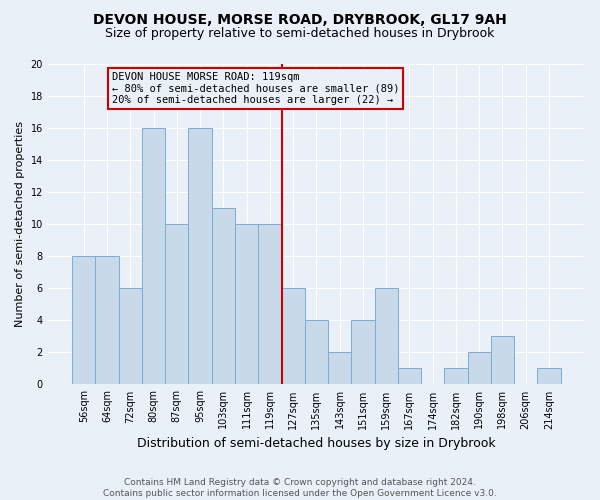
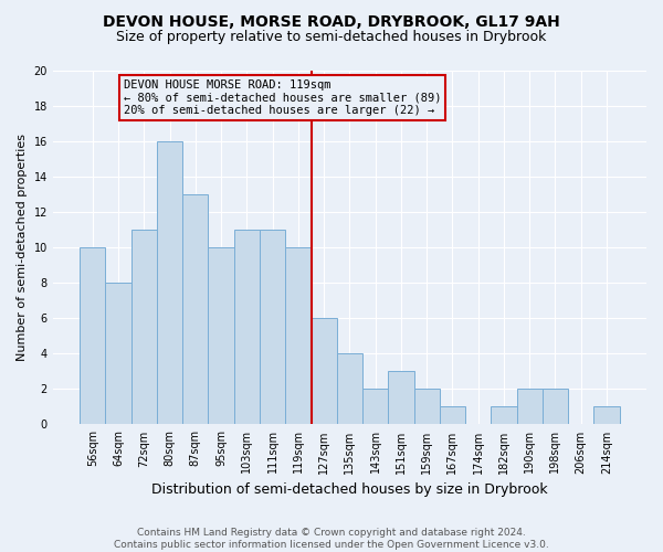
56sqm: 8 -> 10
72sqm: 6 -> 11
87sqm: 10 -> 13
95sqm: 16 -> 10
111sqm: 10 -> 11
151sqm: 4 -> 3
159sqm: 6 -> 2
198sqm: 3 -> 2
